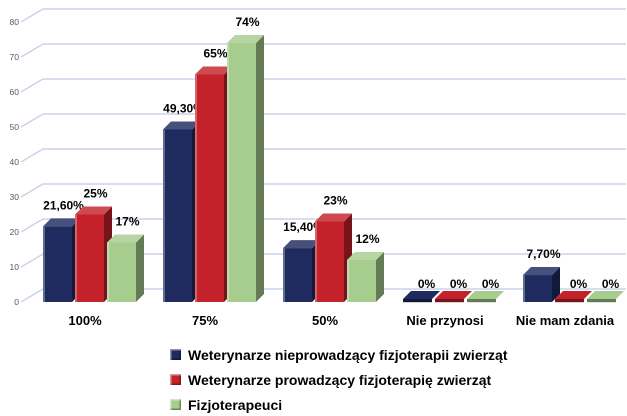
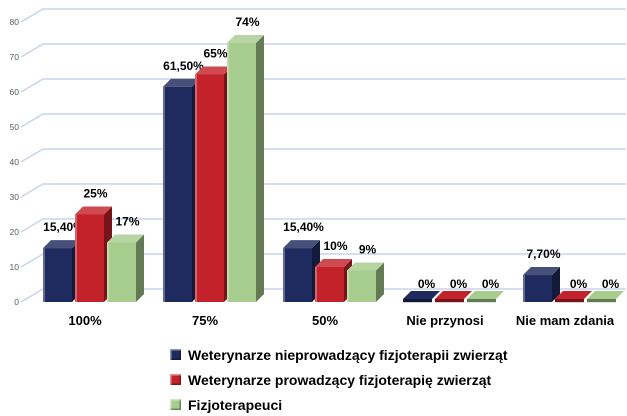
Weterynarze nieprowadzący fizjoterapii zwierząt/100%: 21,60% -> 15,40%
Weterynarze nieprowadzący fizjoterapii zwierząt/75%: 49,30% -> 61,50%
Weterynarze prowadzący fizjoterapię zwierząt/50%: 23% -> 10%
Fizjoterapeuci/50%: 12% -> 9%
